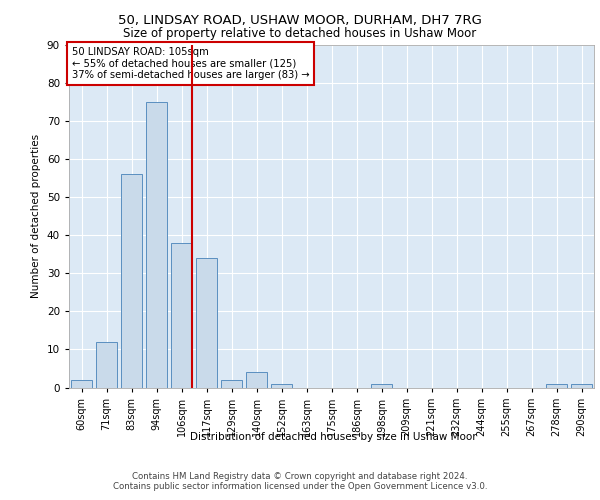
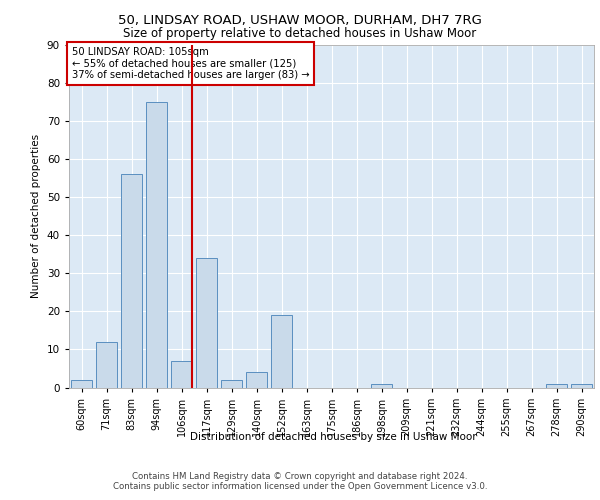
106sqm: 38 -> 7
152sqm: 1 -> 19
